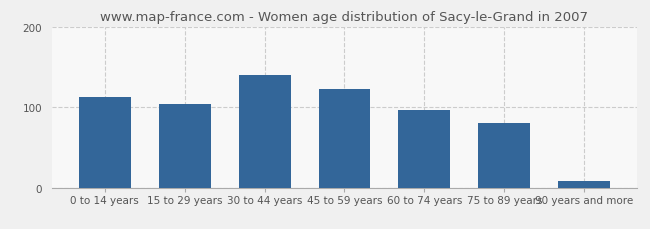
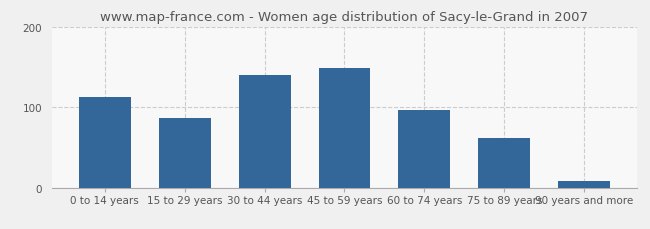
15 to 29 years: 104 -> 86
45 to 59 years: 122 -> 149
75 to 89 years: 80 -> 62
